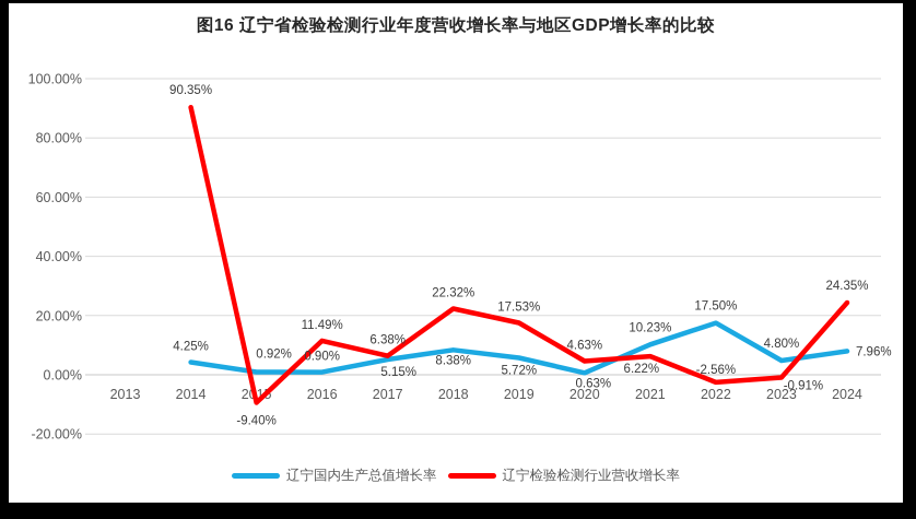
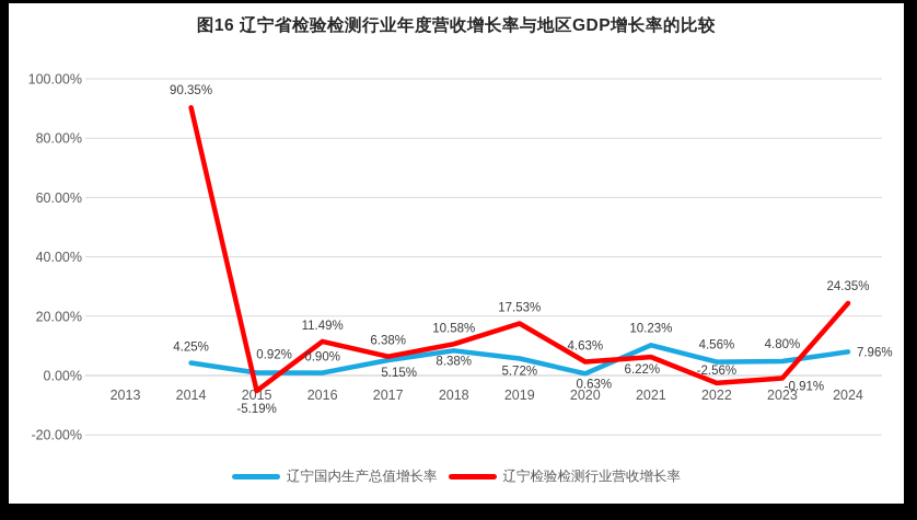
辽宁检验检测行业营收增长率/2015: -9.40% -> -5.19%
辽宁检验检测行业营收增长率/2018: 22.32% -> 10.58%
辽宁国内生产总值增长率/2022: 17.50% -> 4.56%
